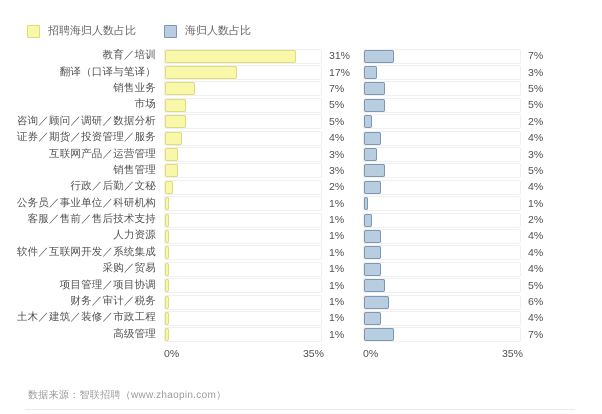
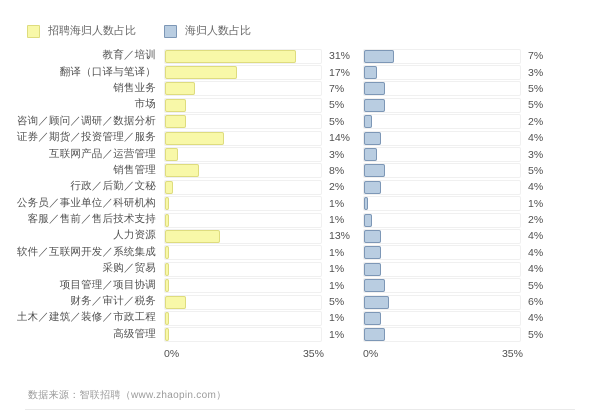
招聘海归人数占比/证券／期货／投资管理／服务: 4% -> 14%
招聘海归人数占比/销售管理: 3% -> 8%
招聘海归人数占比/人力资源: 1% -> 13%
招聘海归人数占比/财务／审计／税务: 1% -> 5%
海归人数占比/高级管理: 7% -> 5%
